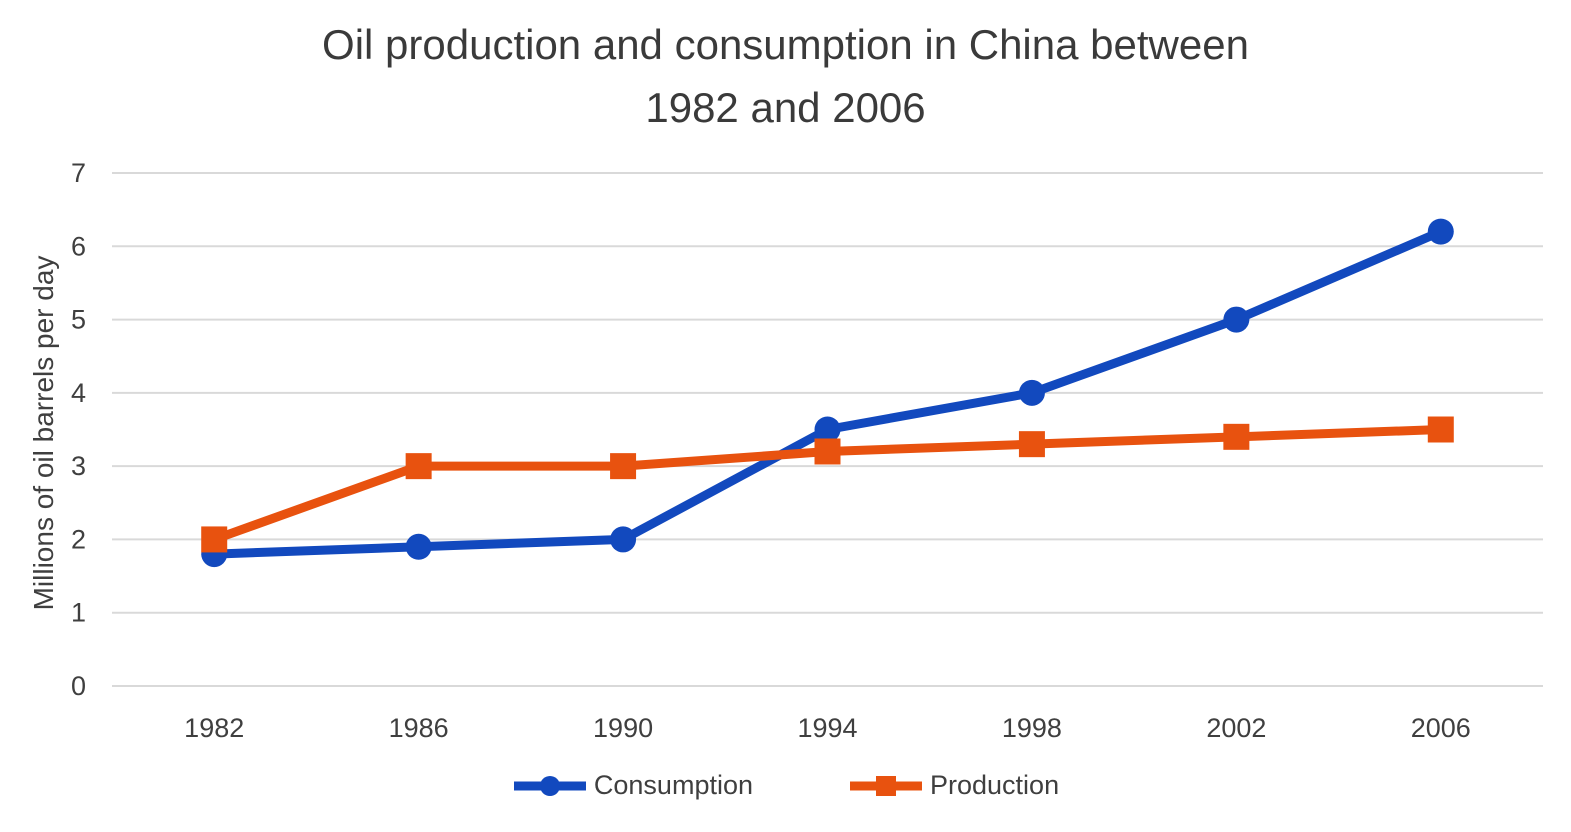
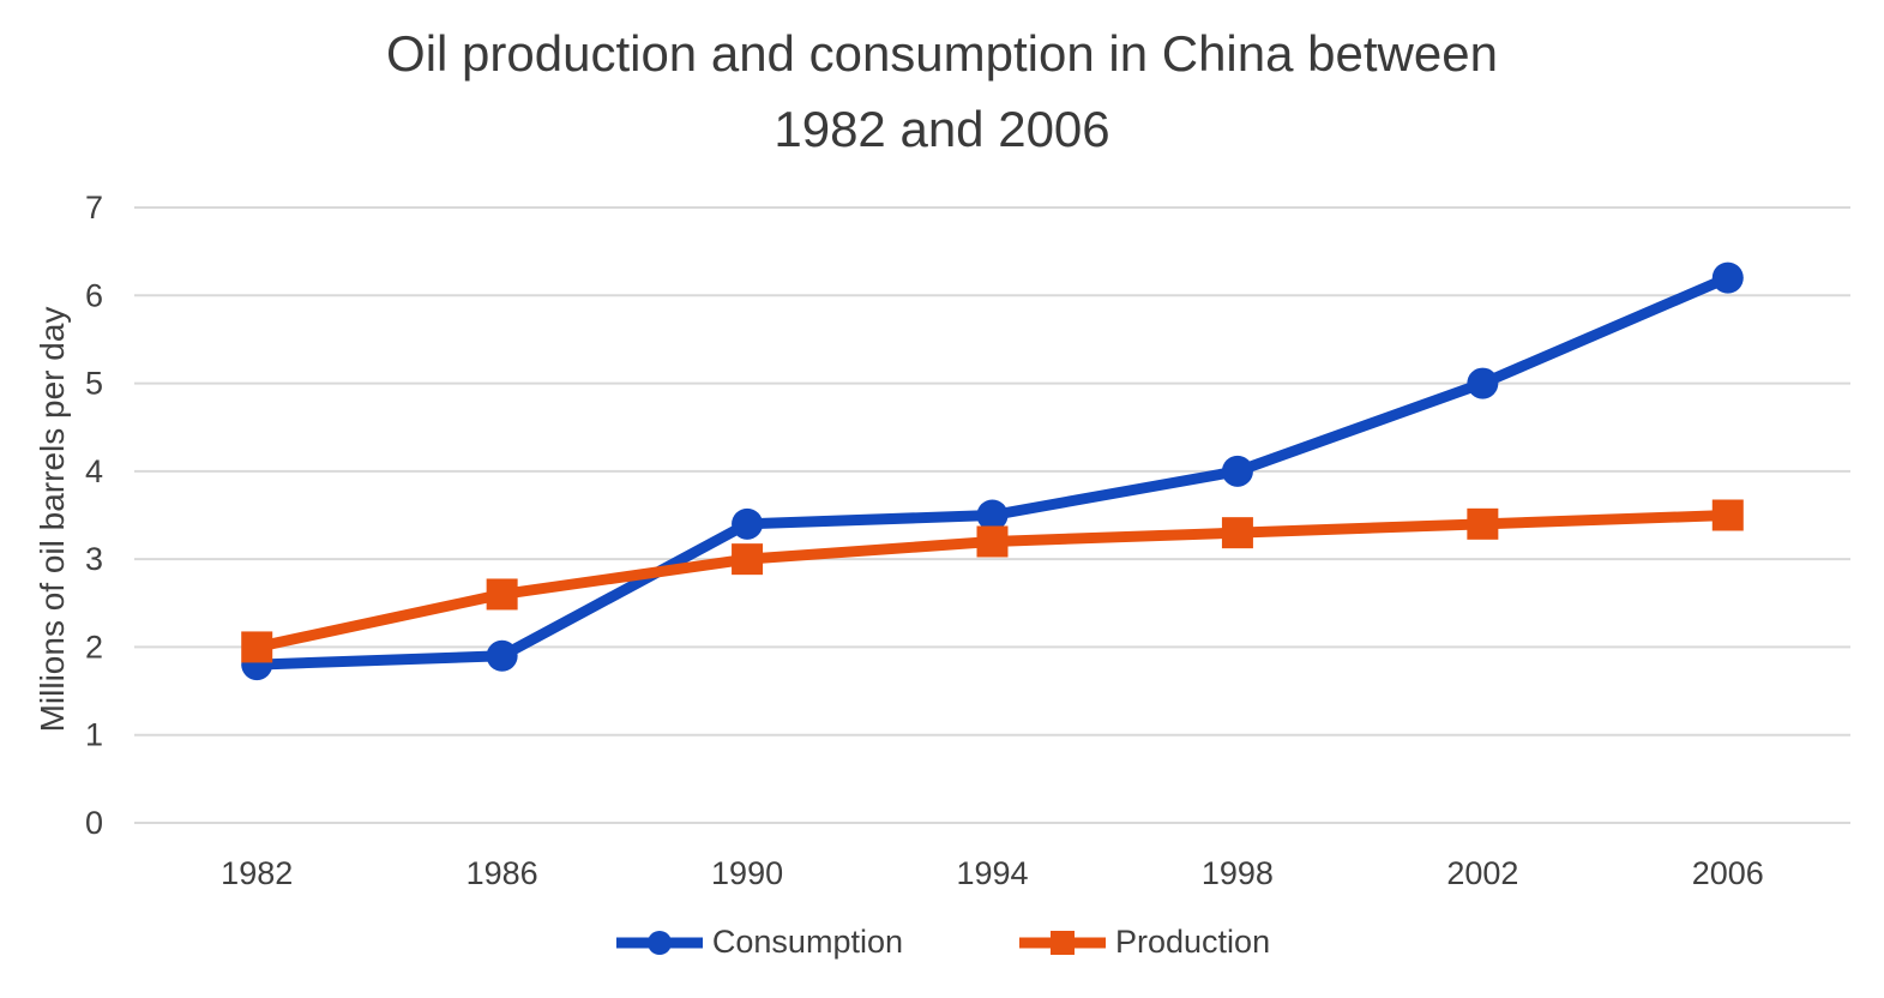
Production/1986: 3.0 -> 2.6
Consumption/1990: 2.0 -> 3.4
